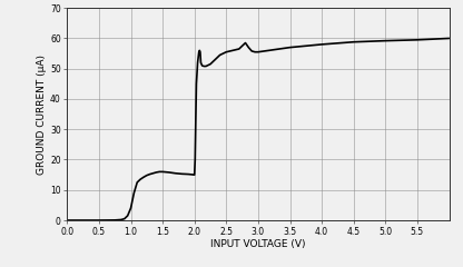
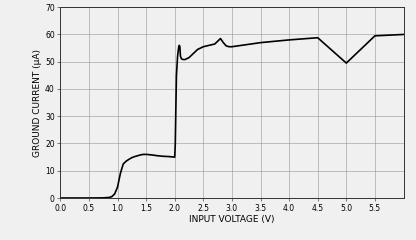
5.0: 59.2 -> 49.5
